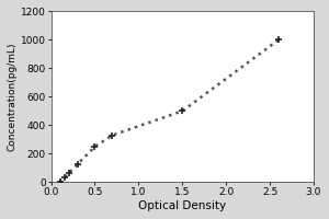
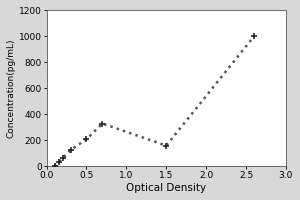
0.5: 250 -> 210
1.5: 500 -> 160
